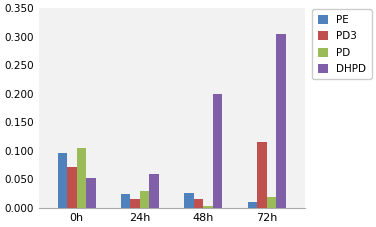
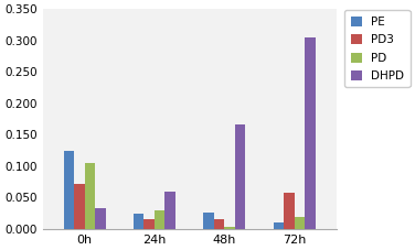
PE/0h: 0.096 -> 0.125
DHPD/0h: 0.052 -> 0.033
DHPD/48h: 0.200 -> 0.166
PD3/72h: 0.116 -> 0.057
